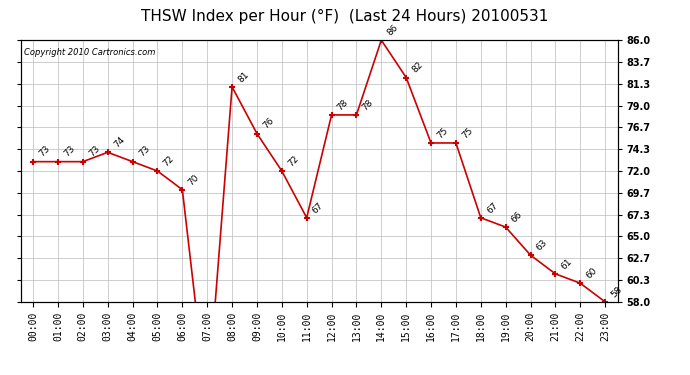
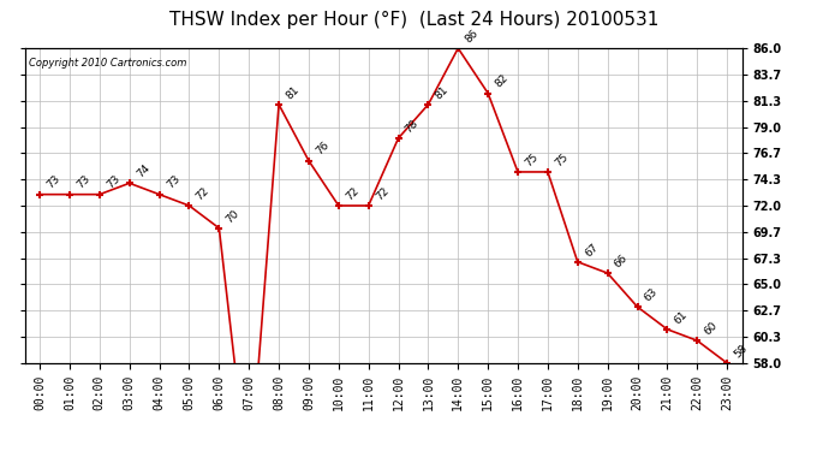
11:00: 67 -> 72
13:00: 78 -> 81
